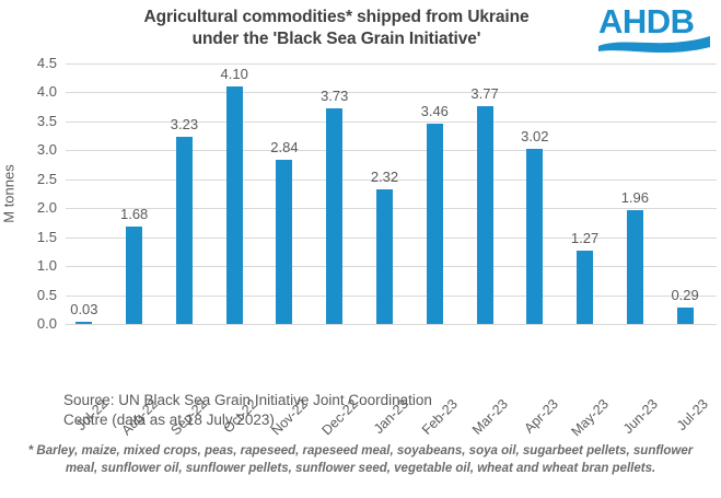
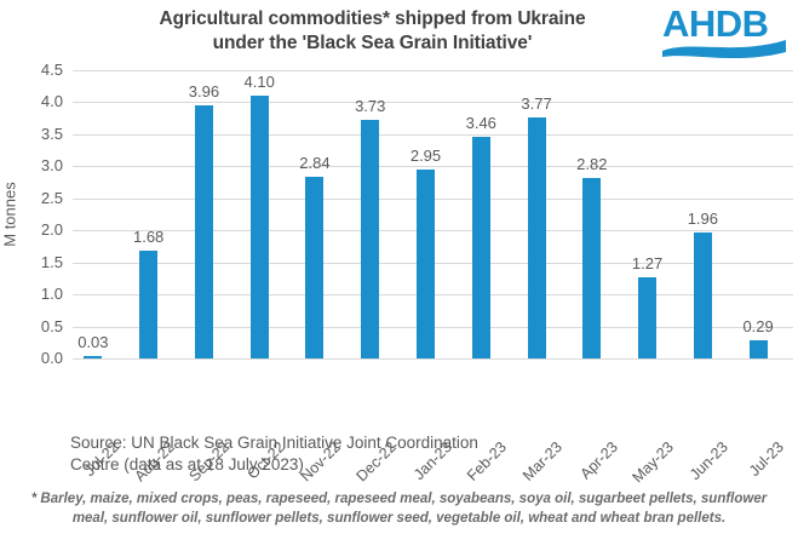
Sep-22: 3.23 -> 3.96
Jan-23: 2.32 -> 2.95
Apr-23: 3.02 -> 2.82
